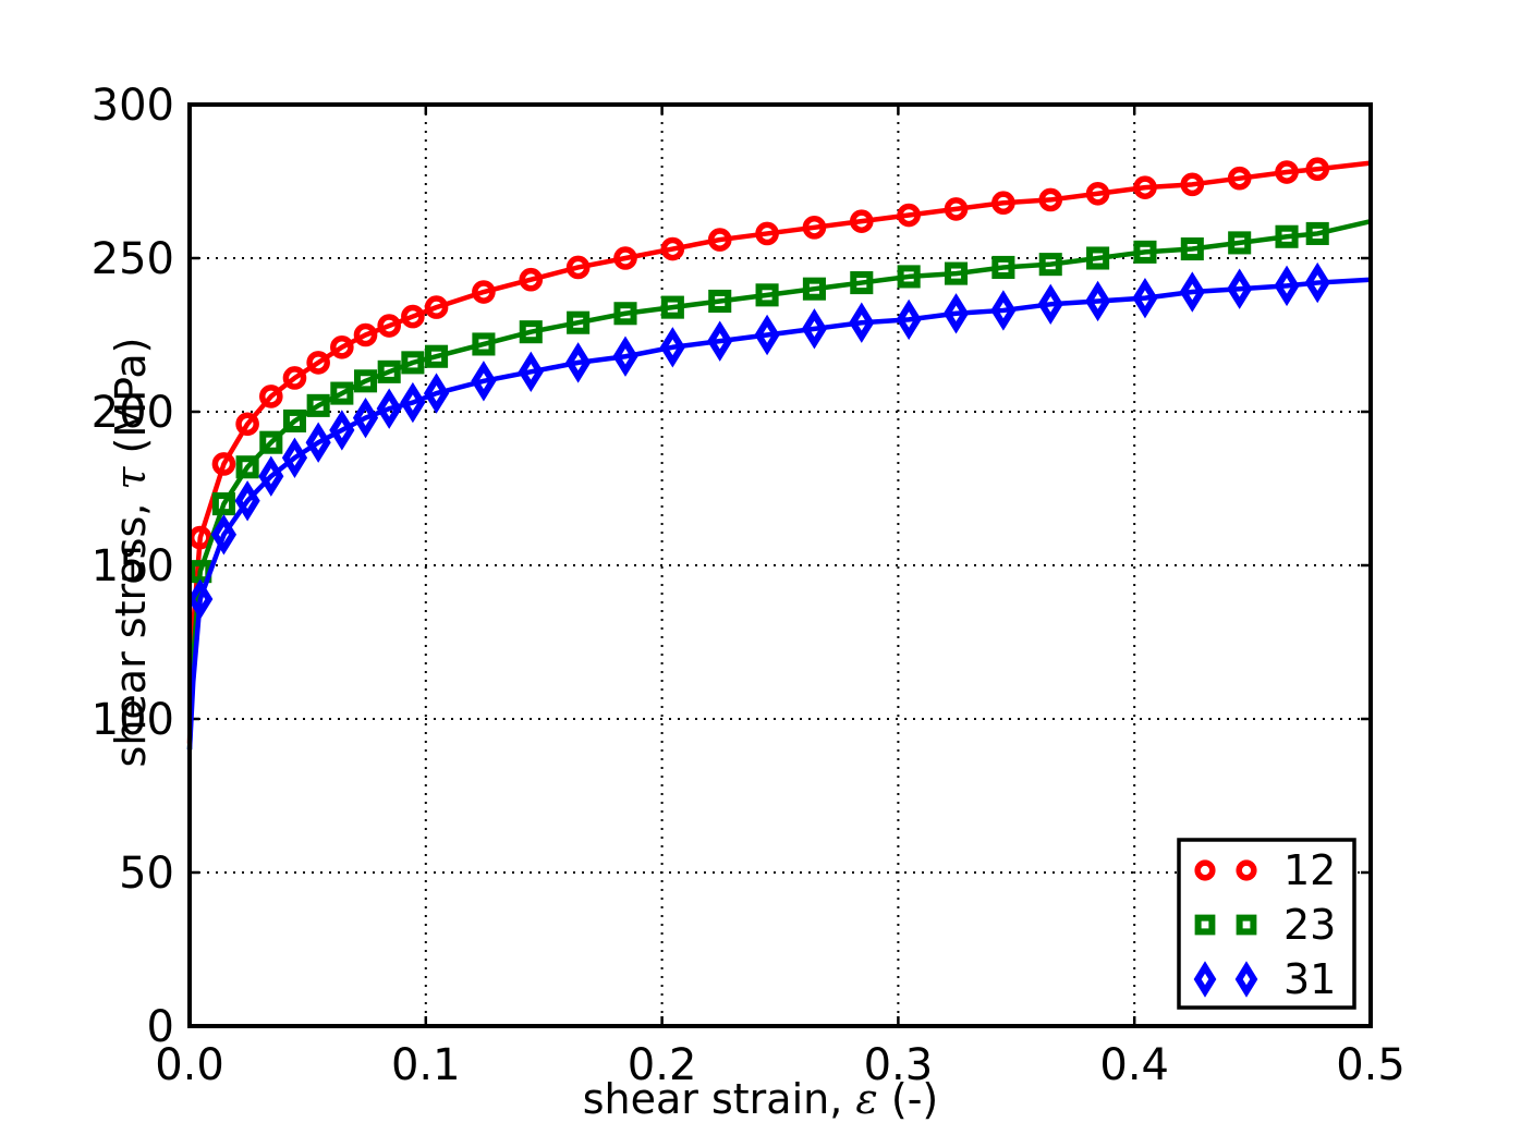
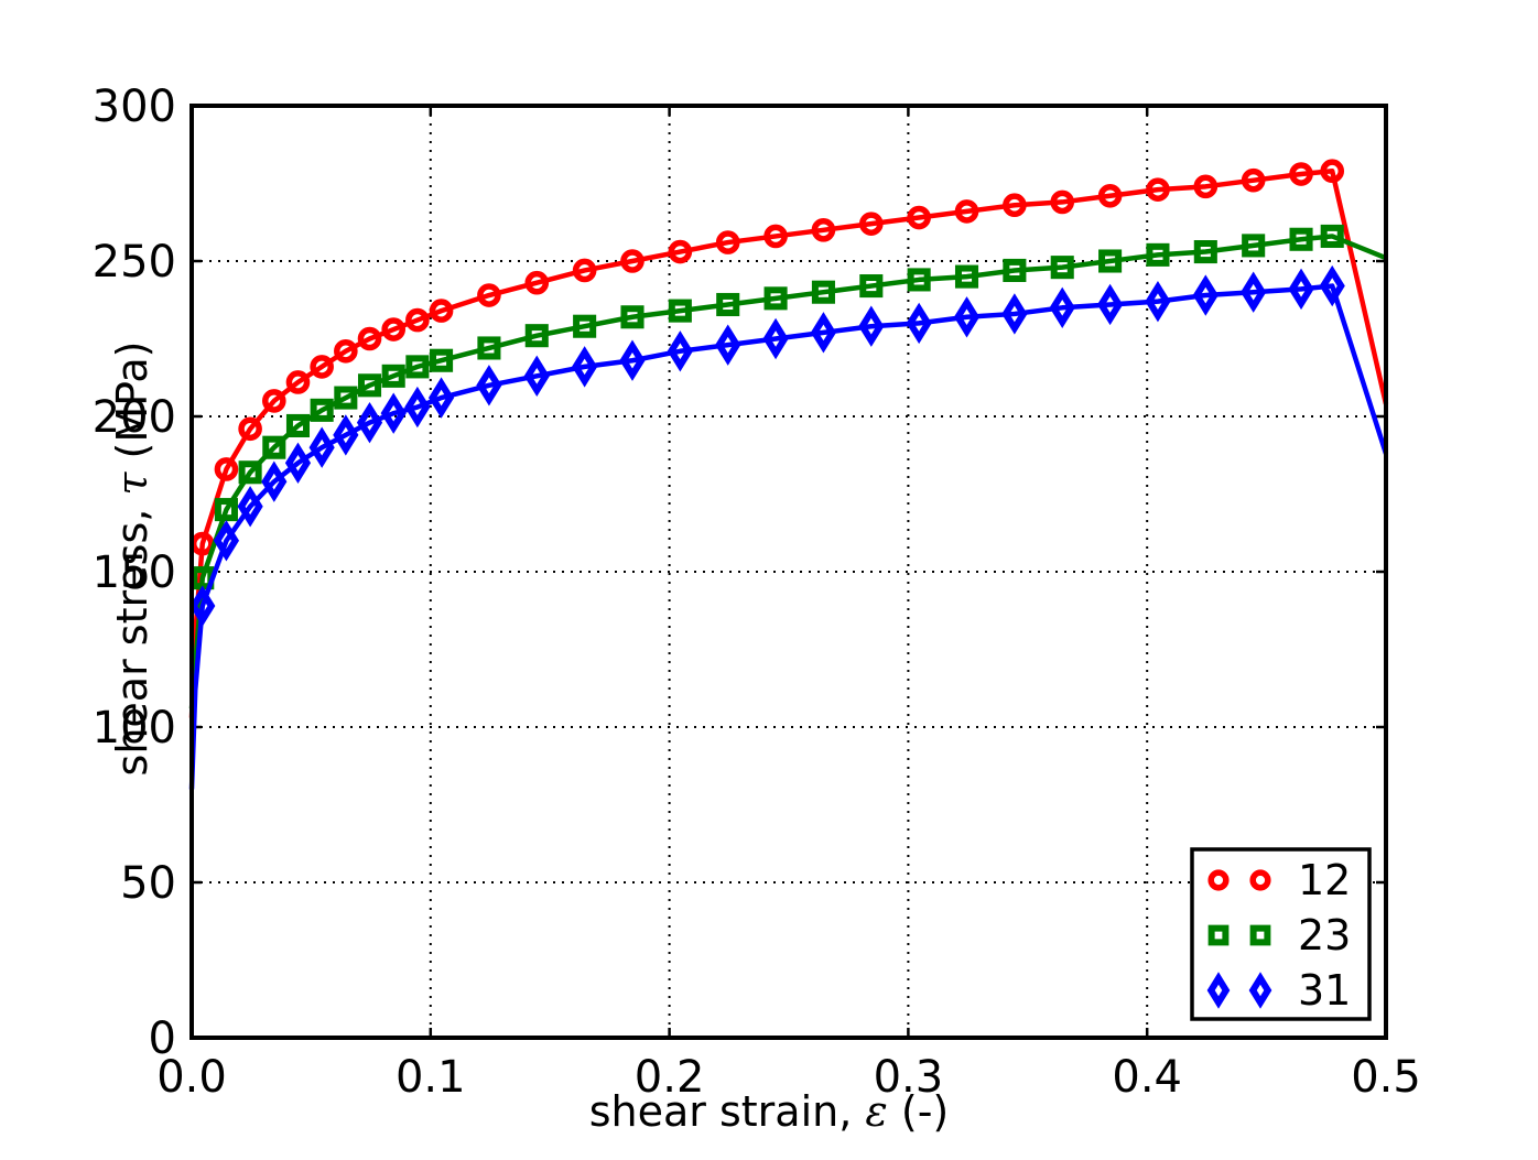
12/0.0: 92 -> 103
23/0.0: 90 -> 106
31/0.0: 90 -> 80
12/0.5: 281 -> 204
23/0.5: 262 -> 251
31/0.5: 243 -> 188
